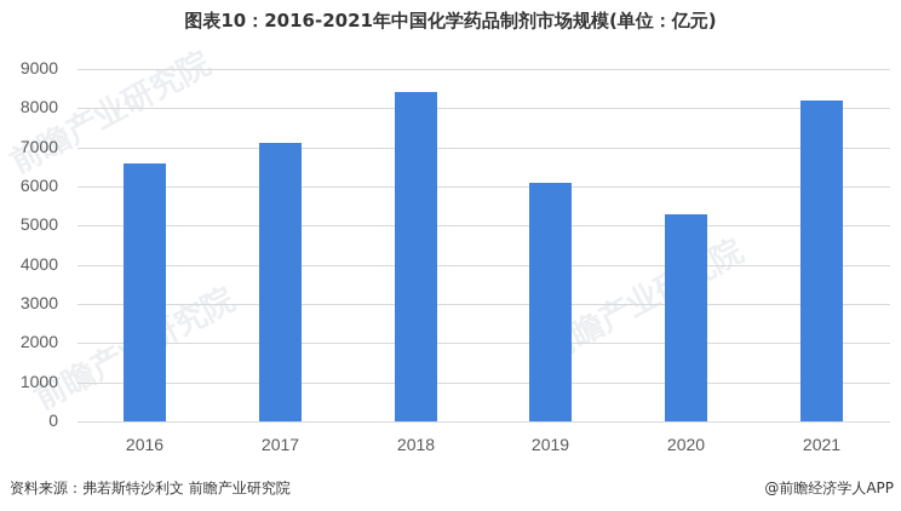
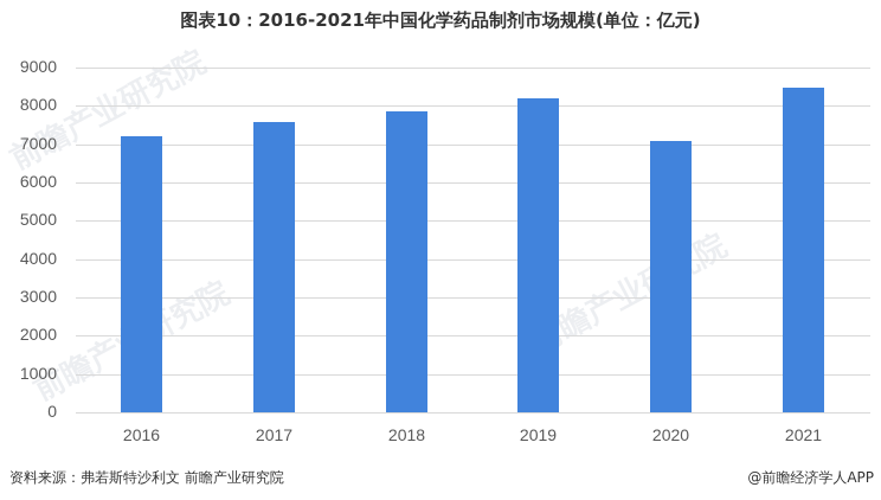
2016: 6600 -> 7200
2017: 7100 -> 7600
2018: 8400 -> 7900
2019: 6100 -> 8200
2020: 5300 -> 7100
2021: 8200 -> 8500
